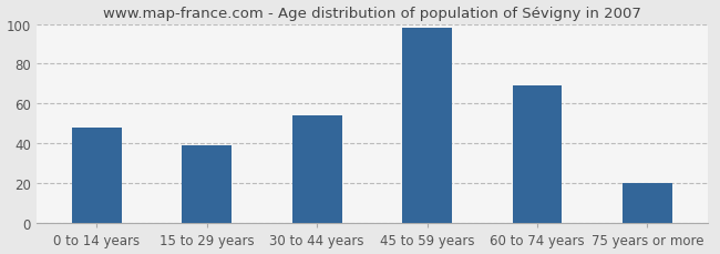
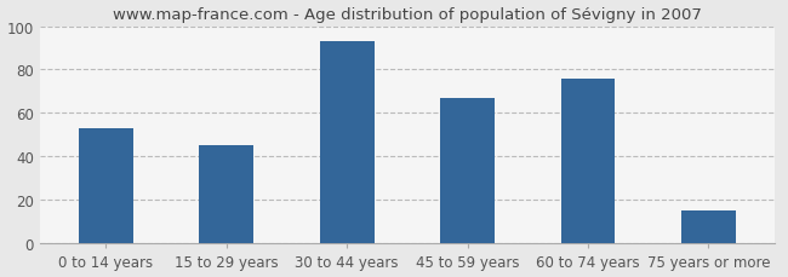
0 to 14 years: 48 -> 53
15 to 29 years: 39 -> 45
30 to 44 years: 54 -> 93
45 to 59 years: 98 -> 67
60 to 74 years: 69 -> 76
75 years or more: 20 -> 15
